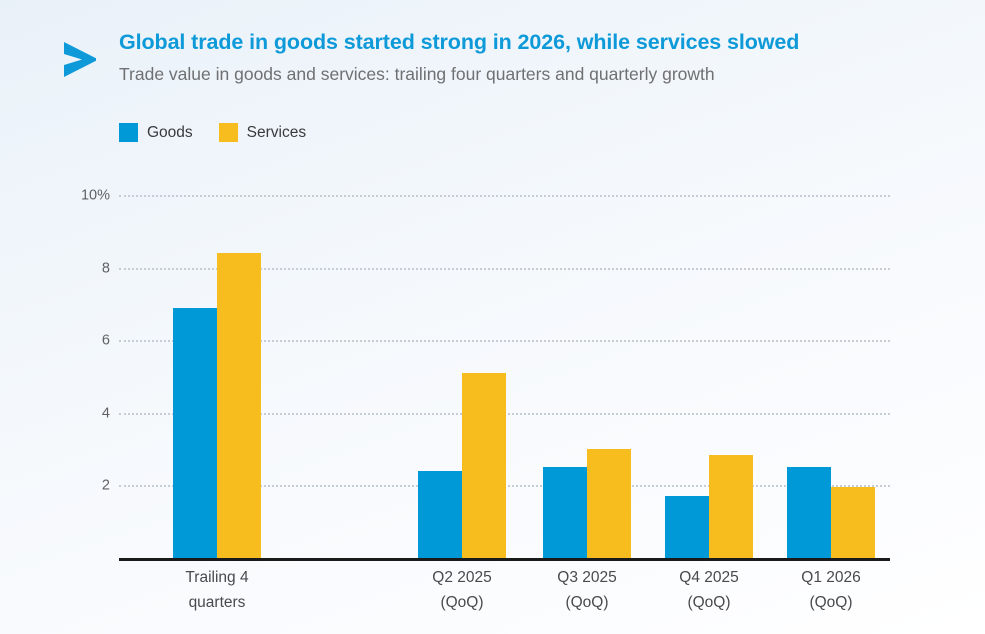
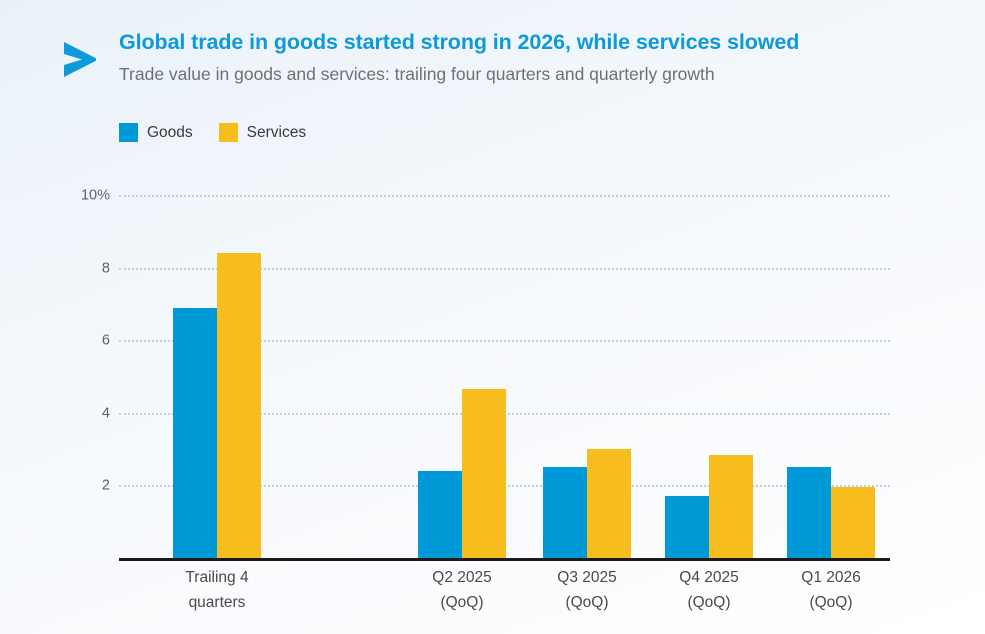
Services/Q2 2025 (QoQ): 5.1% -> 4.7%
